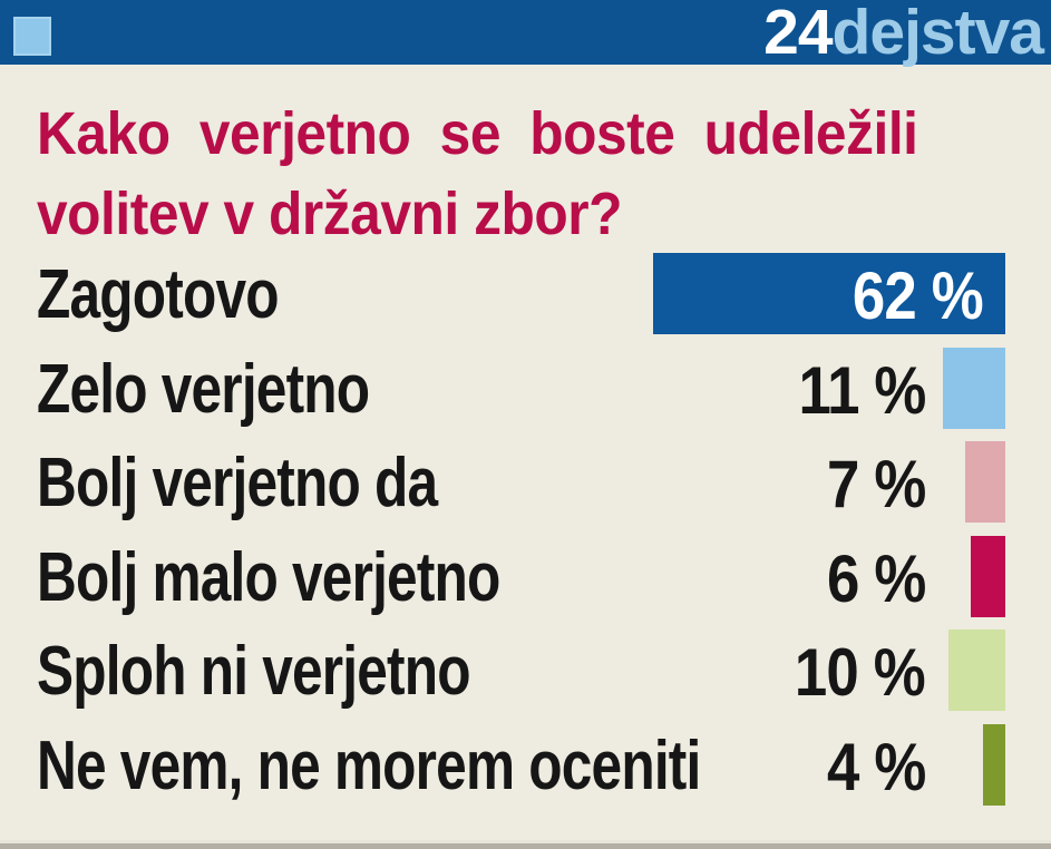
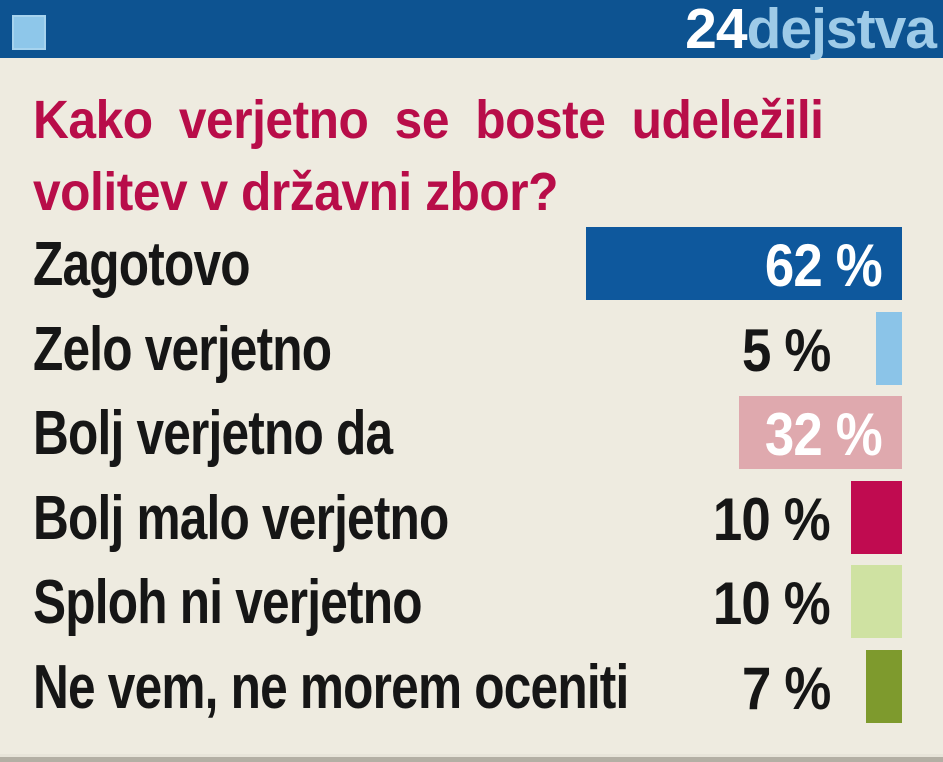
Zelo verjetno: 11 -> 5
Bolj verjetno da: 7 -> 32
Bolj malo verjetno: 6 -> 10
Ne vem, ne morem oceniti: 4 -> 7
